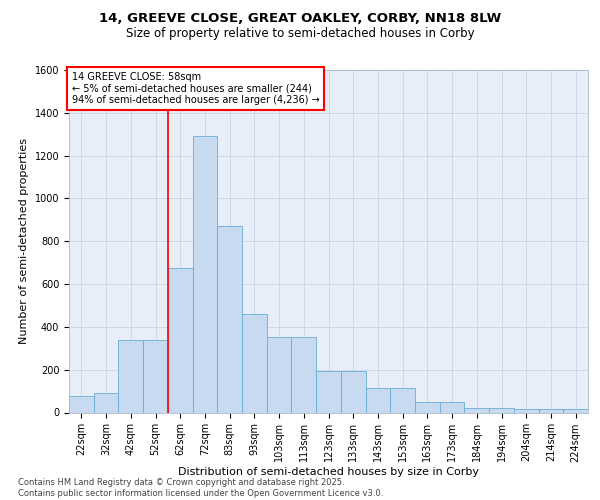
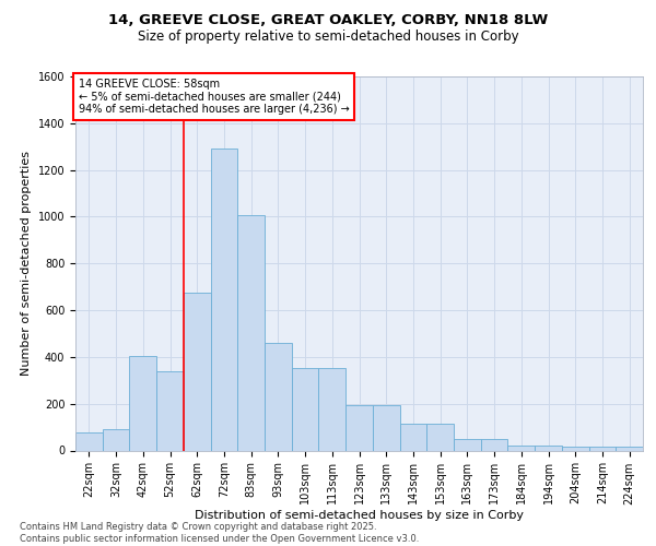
42sqm: 340 -> 405
83sqm: 870 -> 1005
